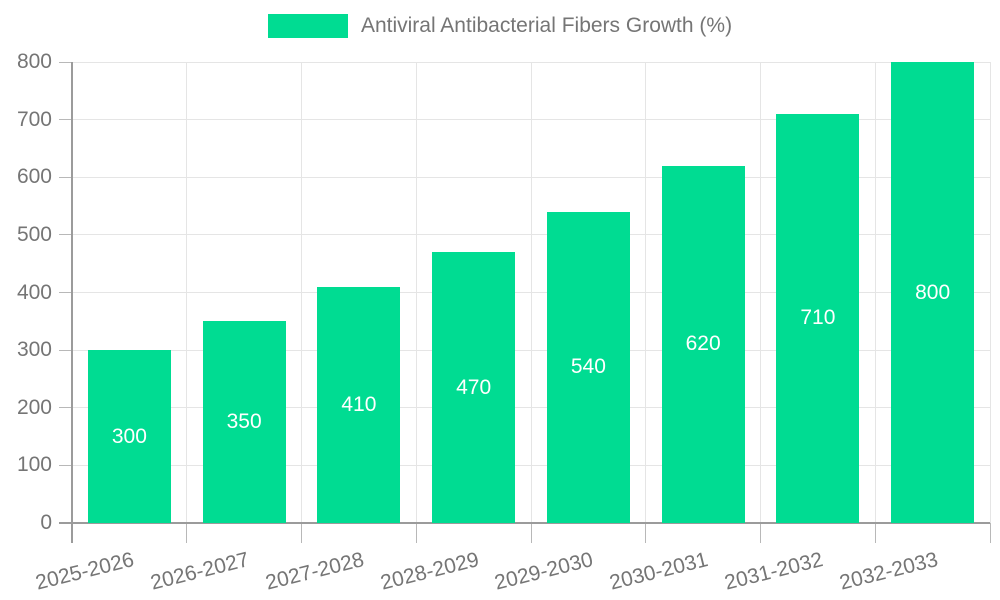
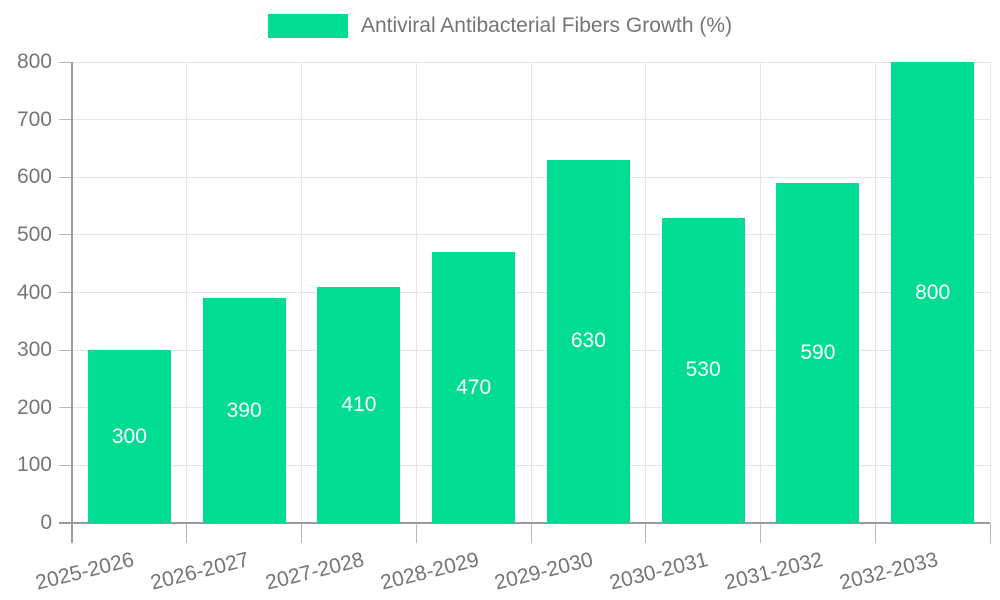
2026-2027: 350 -> 390
2029-2030: 540 -> 630
2030-2031: 620 -> 530
2031-2032: 710 -> 590
